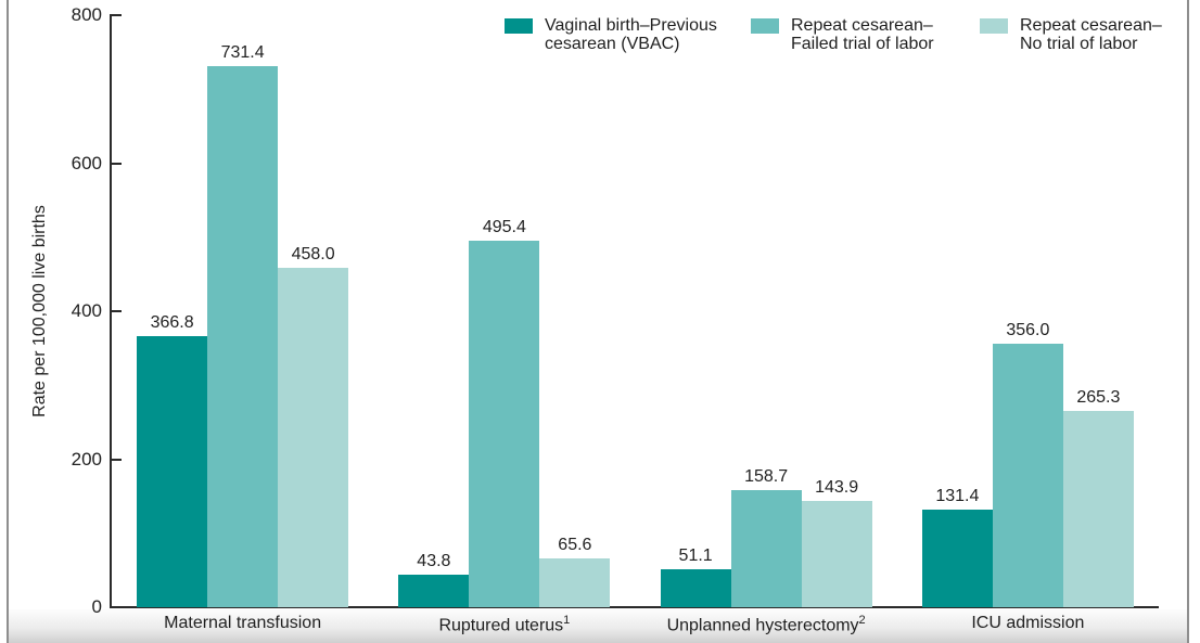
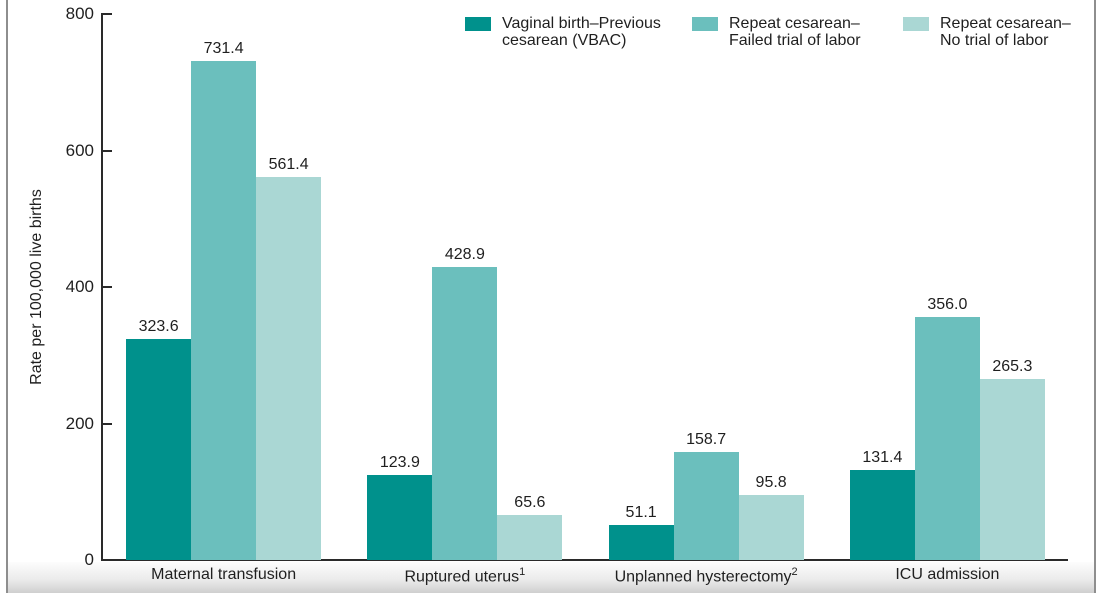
Vaginal birth–Previous cesarean (VBAC)/Maternal transfusion: 366.8 -> 323.6
Repeat cesarean–No trial of labor/Maternal transfusion: 458.0 -> 561.4
Vaginal birth–Previous cesarean (VBAC)/Ruptured uterus: 43.8 -> 123.9
Repeat cesarean–Failed trial of labor/Ruptured uterus: 495.4 -> 428.9
Repeat cesarean–No trial of labor/Unplanned hysterectomy: 143.9 -> 95.8
